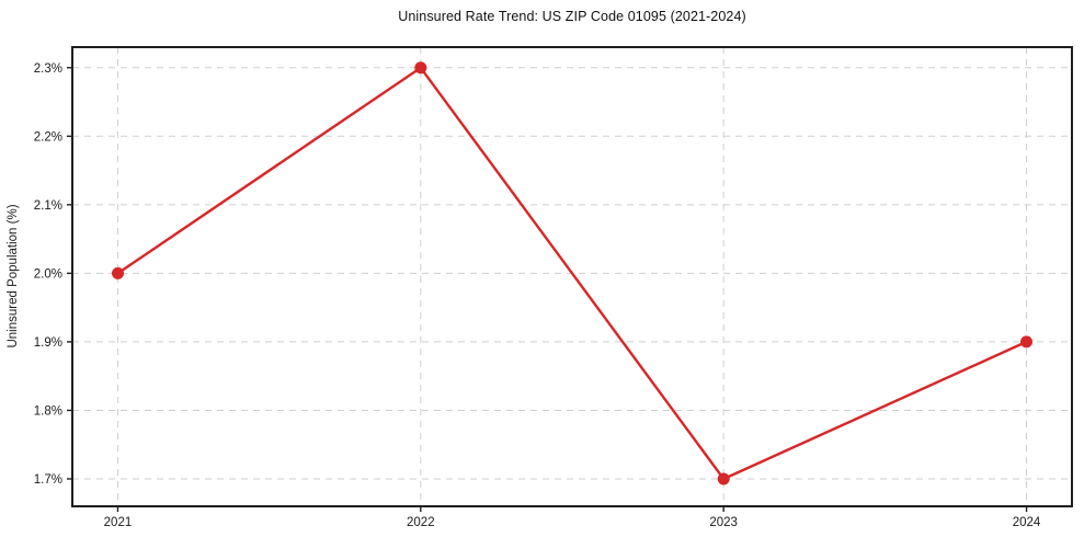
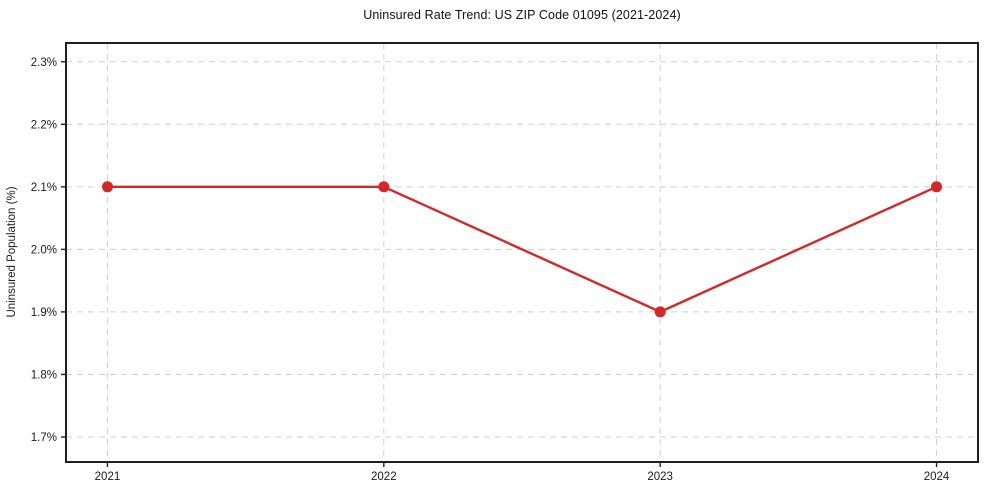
2021: 2.0% -> 2.1%
2022: 2.3% -> 2.1%
2023: 1.7% -> 1.9%
2024: 1.9% -> 2.1%
